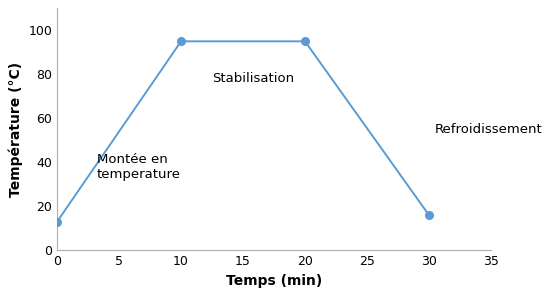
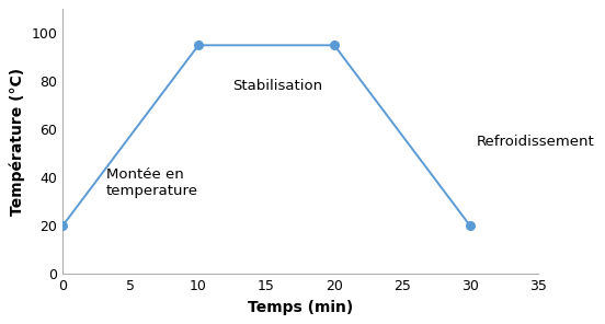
0: 13 -> 20
30: 16 -> 20
